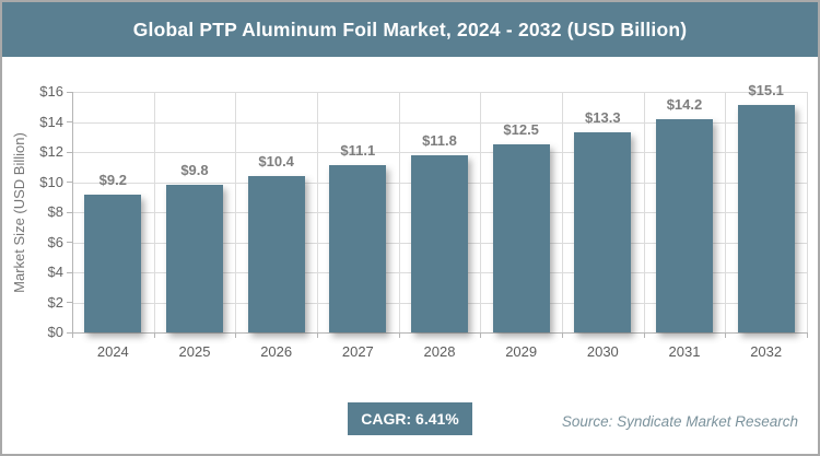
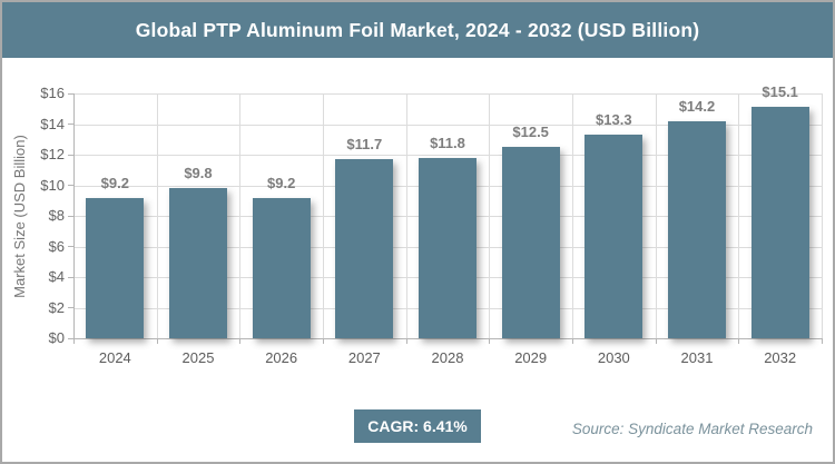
2026: $10.4 -> $9.2
2027: $11.1 -> $11.7
